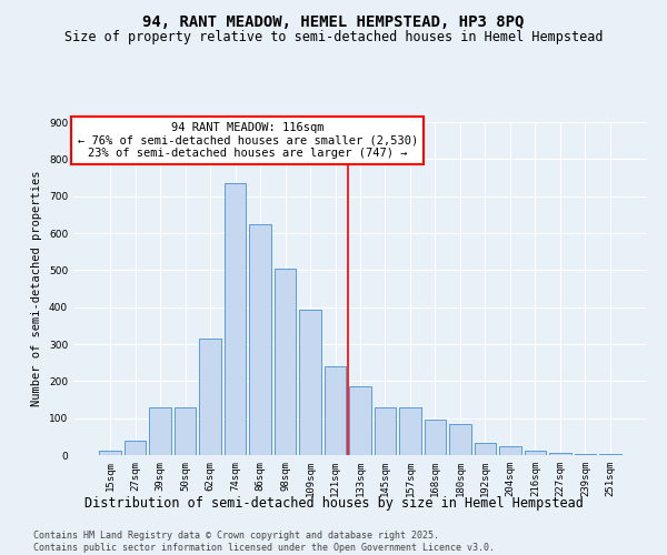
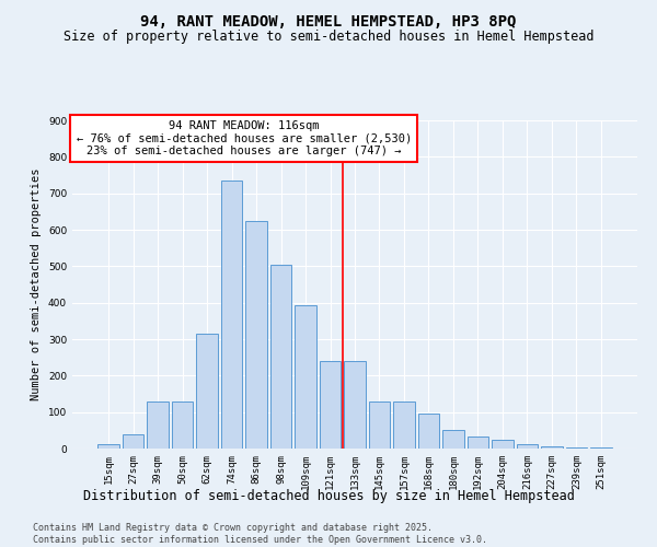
133sqm: 185 -> 240
180sqm: 85 -> 52
